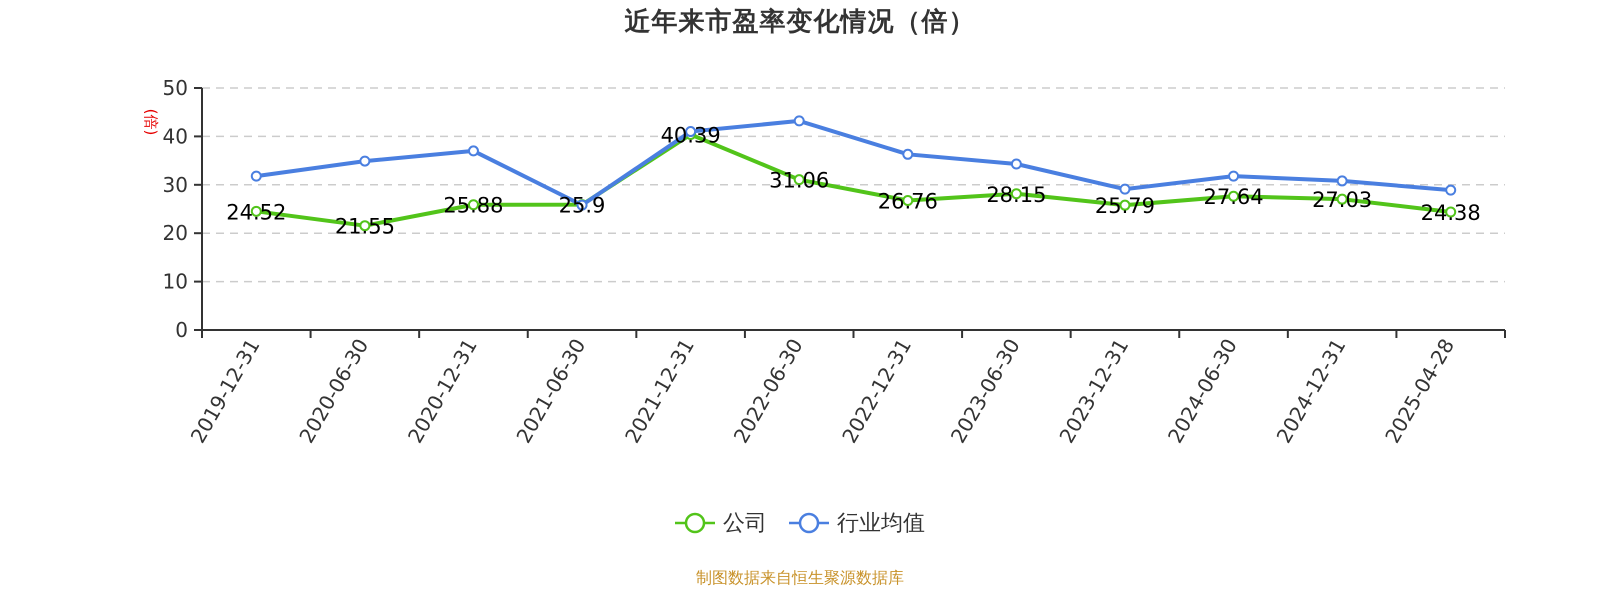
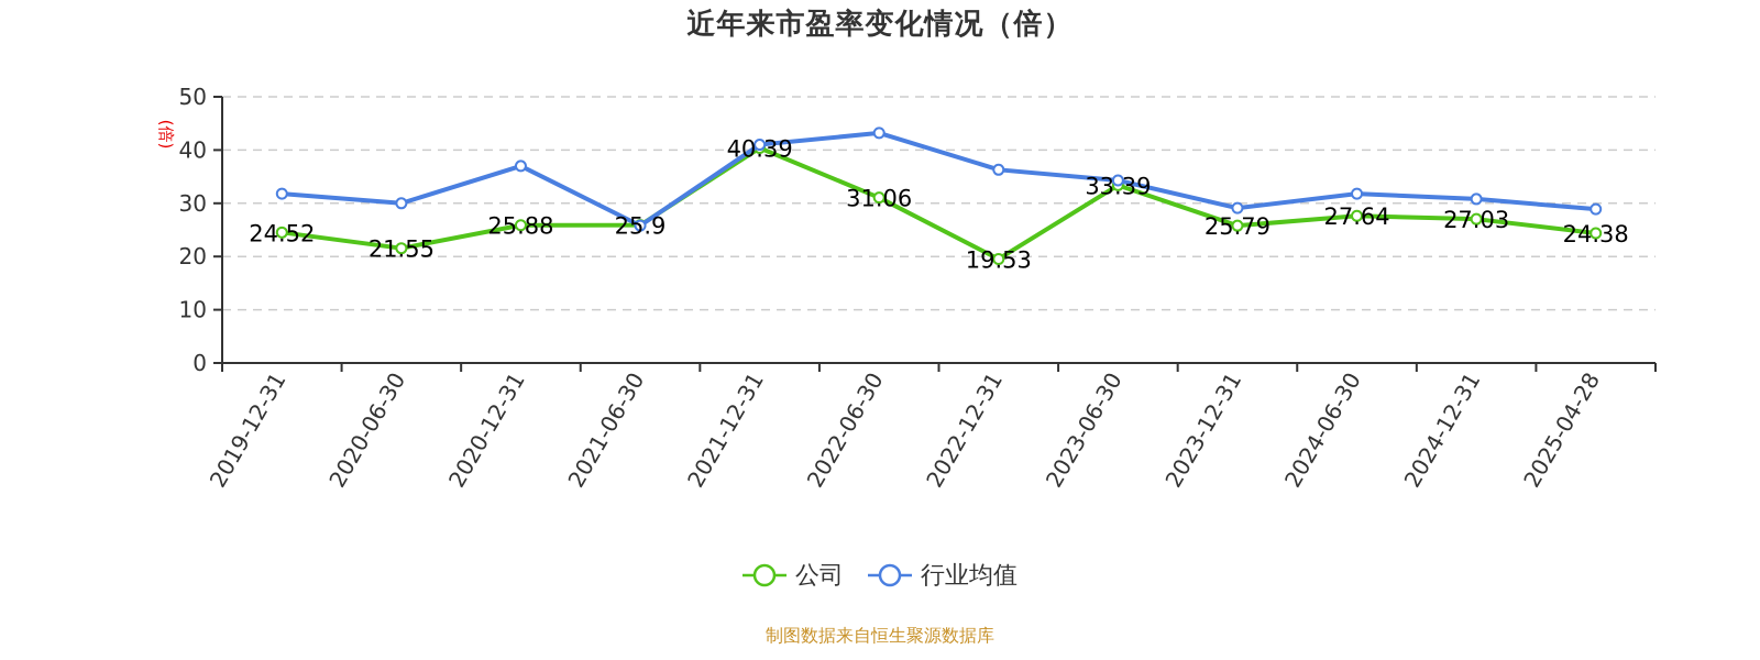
行业均值/2020-06-30: 35 -> 30
公司/2022-12-31: 26.76 -> 19.53
公司/2023-06-30: 28.15 -> 33.39
